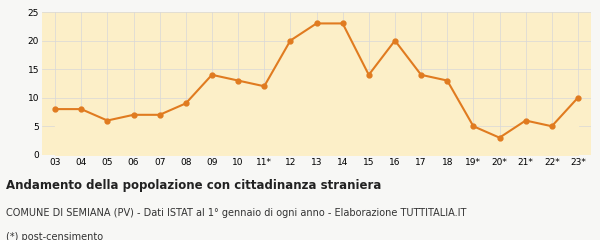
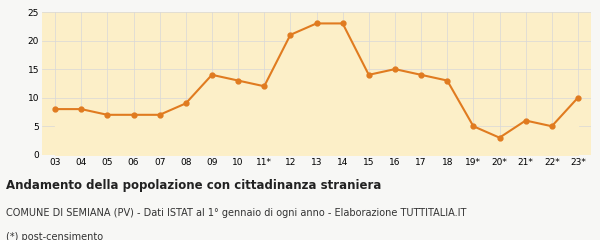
05: 6 -> 7
12: 20 -> 21
16: 20 -> 15
